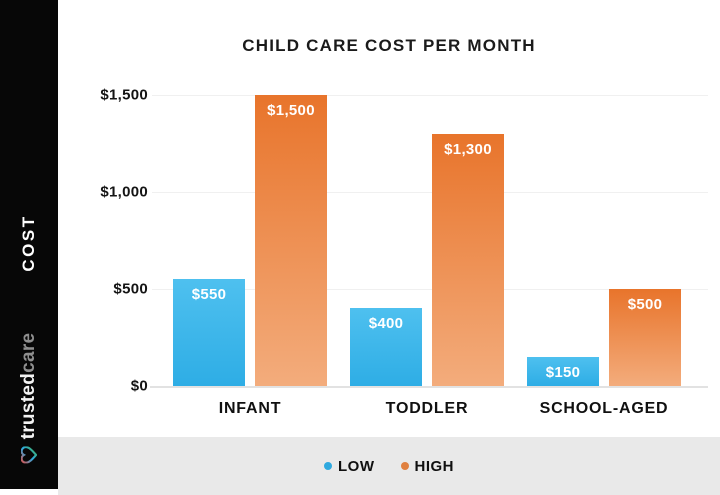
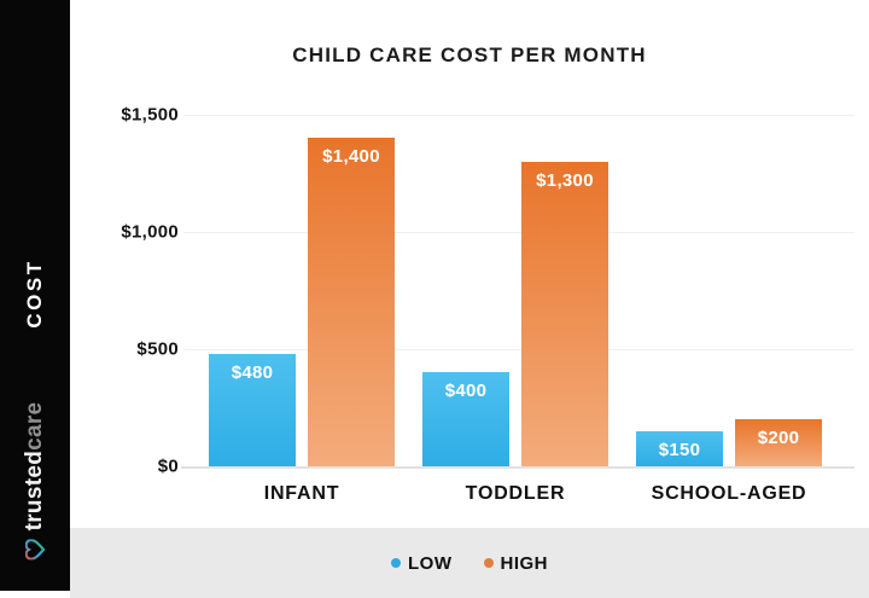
LOW/INFANT: $550 -> $480
HIGH/INFANT: $1,500 -> $1,400
HIGH/SCHOOL-AGED: $500 -> $200
